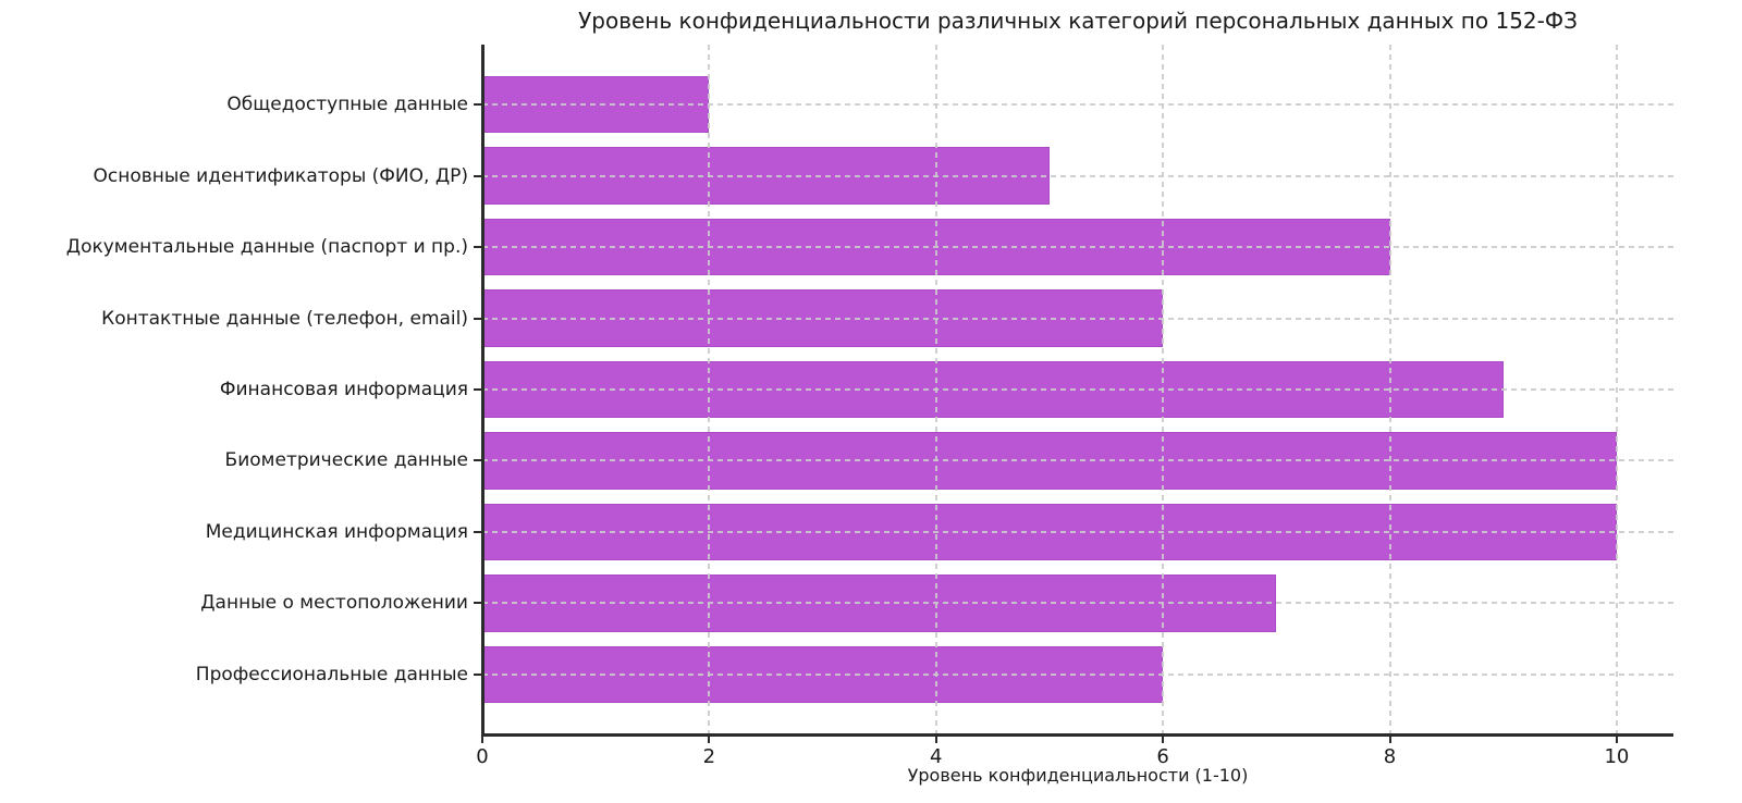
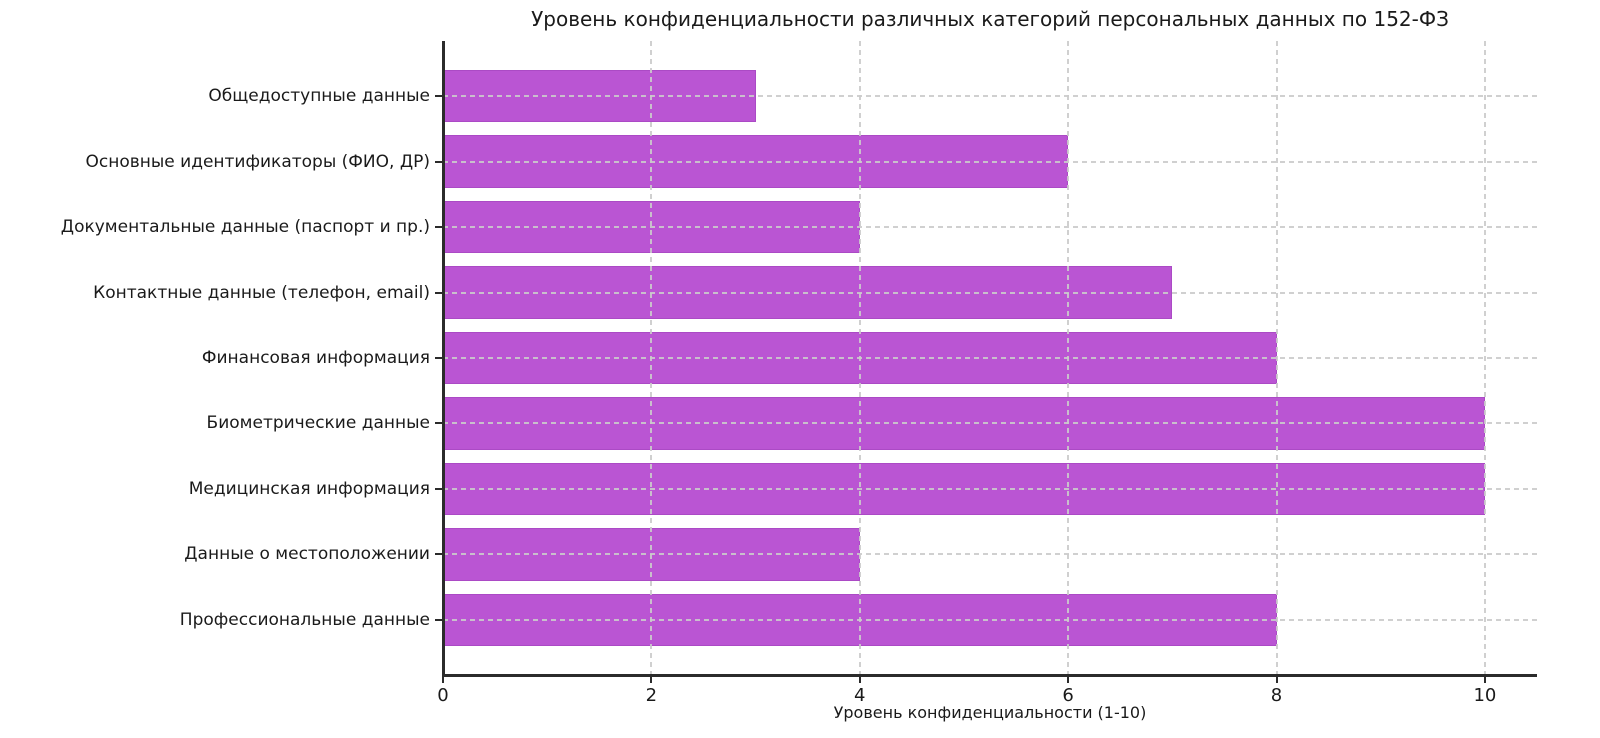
Общедоступные данные: 2 -> 3
Основные идентификаторы (ФИО, ДР): 5 -> 6
Документальные данные (паспорт и пр.): 8 -> 4
Контактные данные (телефон, email): 6 -> 7
Финансовая информация: 9 -> 8
Данные о местоположении: 7 -> 4
Профессиональные данные: 6 -> 8
